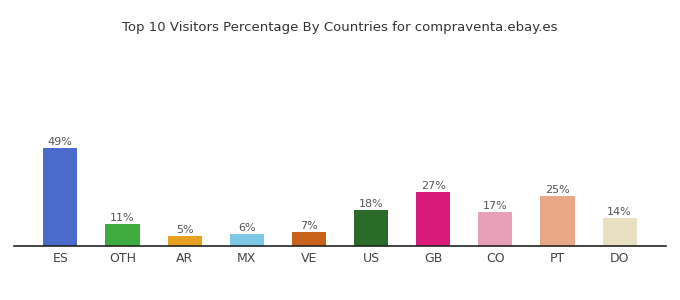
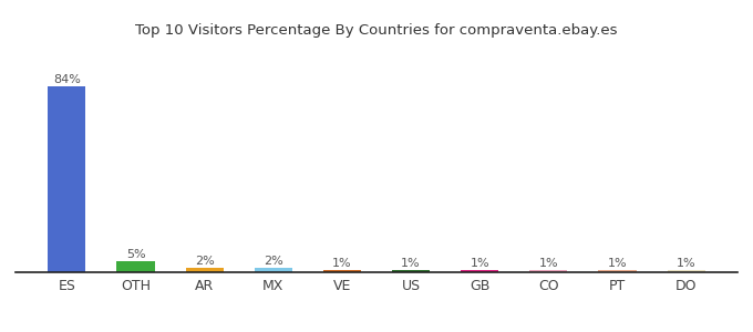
ES: 49% -> 84%
OTH: 11% -> 5%
AR: 5% -> 2%
MX: 6% -> 2%
VE: 7% -> 1%
US: 18% -> 1%
GB: 27% -> 1%
CO: 17% -> 1%
PT: 25% -> 1%
DO: 14% -> 1%
